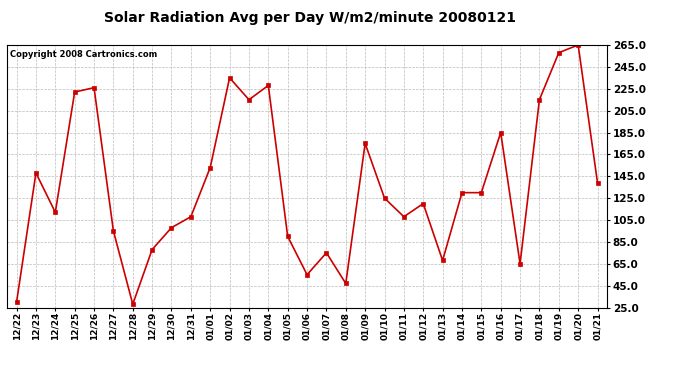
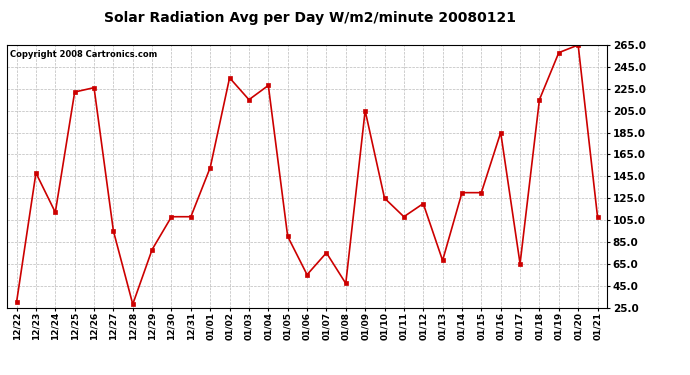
12/30: 98 -> 108
01/09: 175 -> 205
01/21: 139 -> 108
